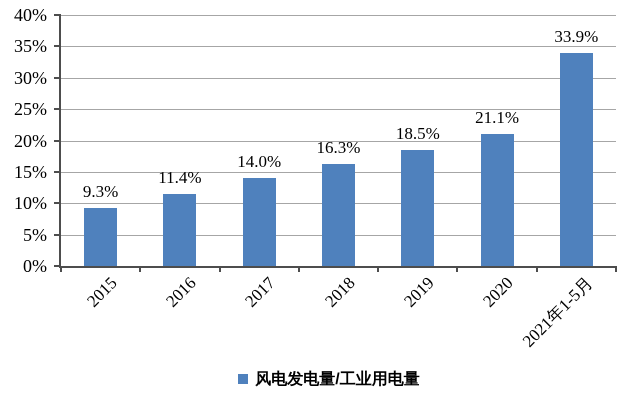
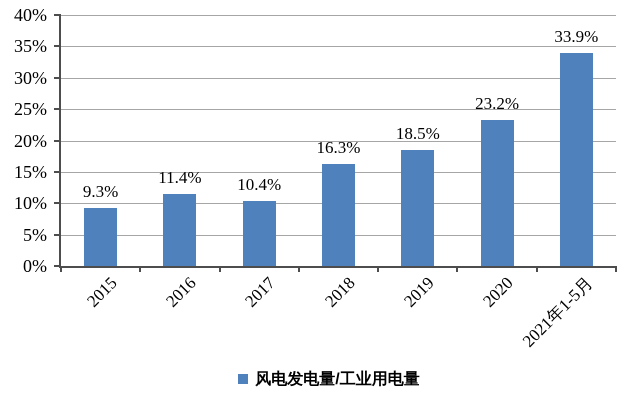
2017: 14.0% -> 10.4%
2020: 21.1% -> 23.2%
